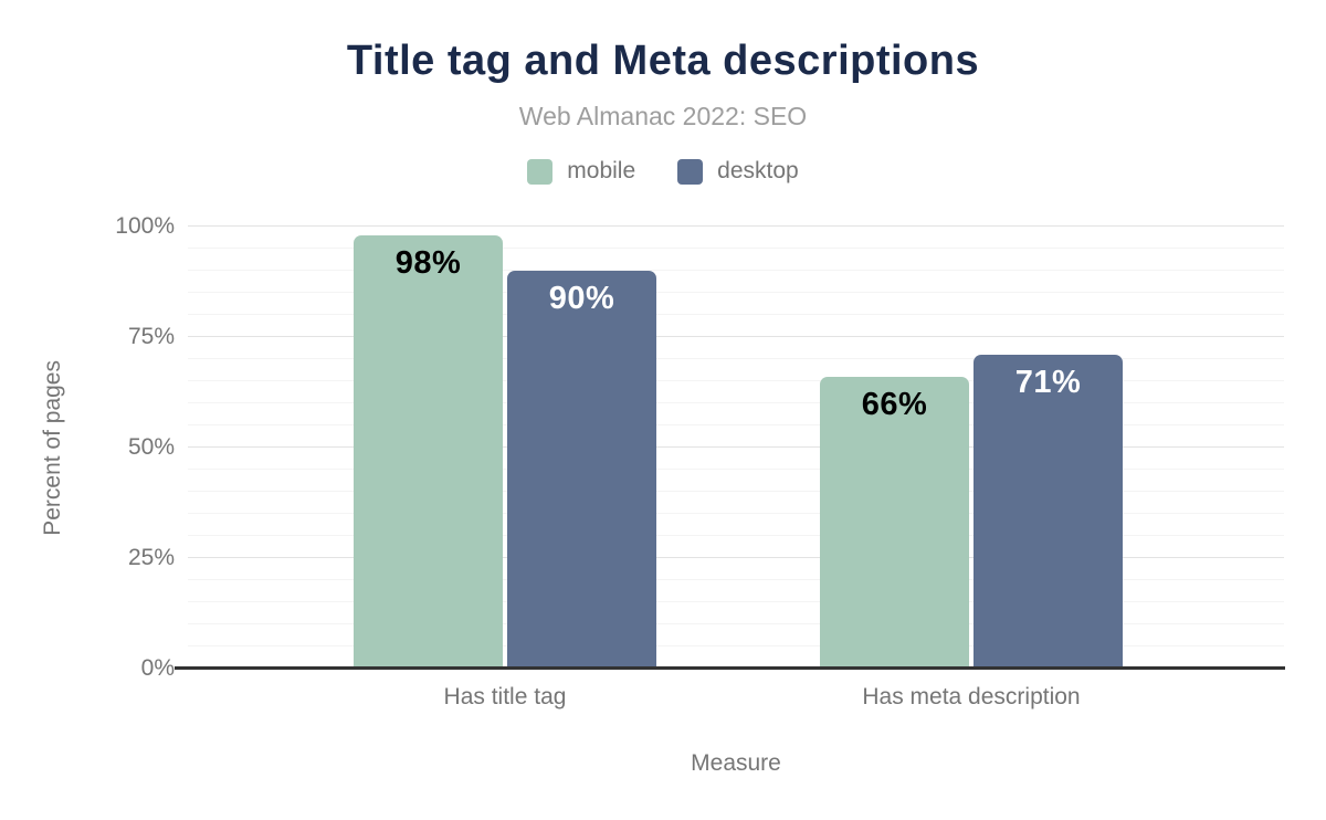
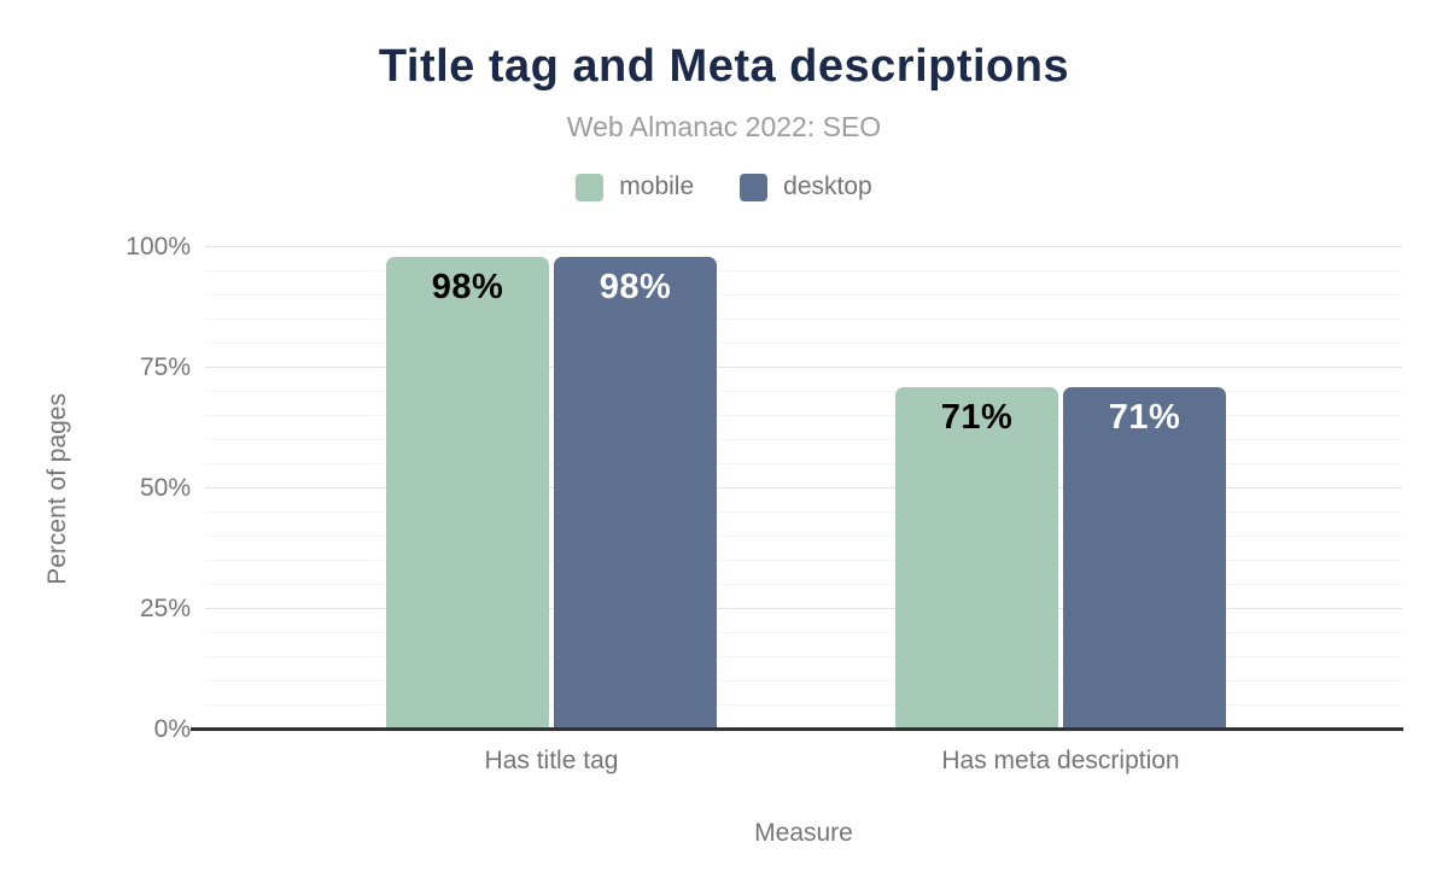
desktop/Has title tag: 90% -> 98%
mobile/Has meta description: 66% -> 71%
